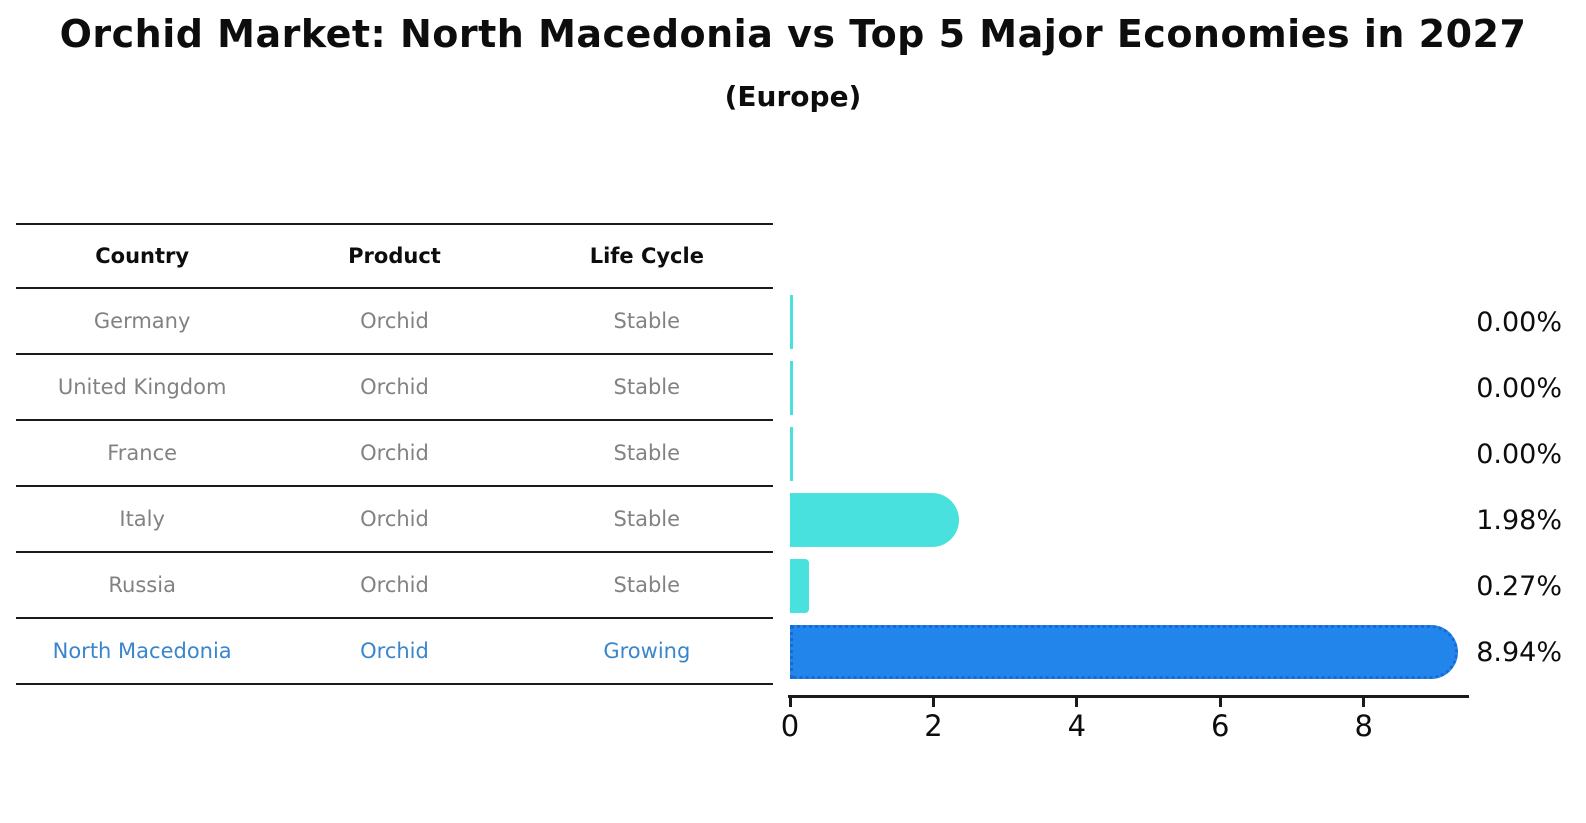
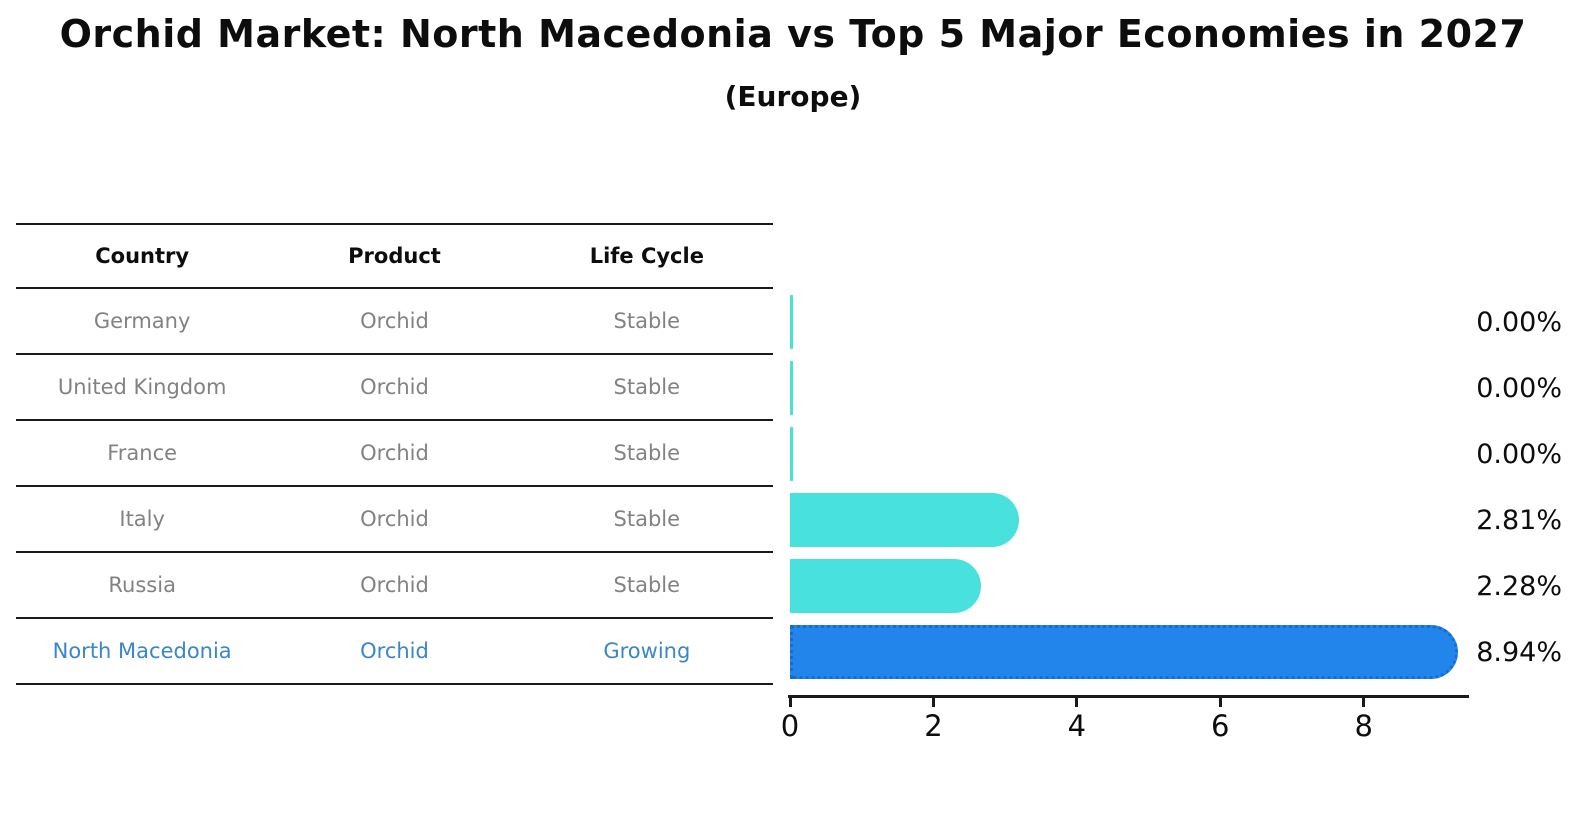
Italy: 1.98% -> 2.81%
Russia: 0.27% -> 2.28%
